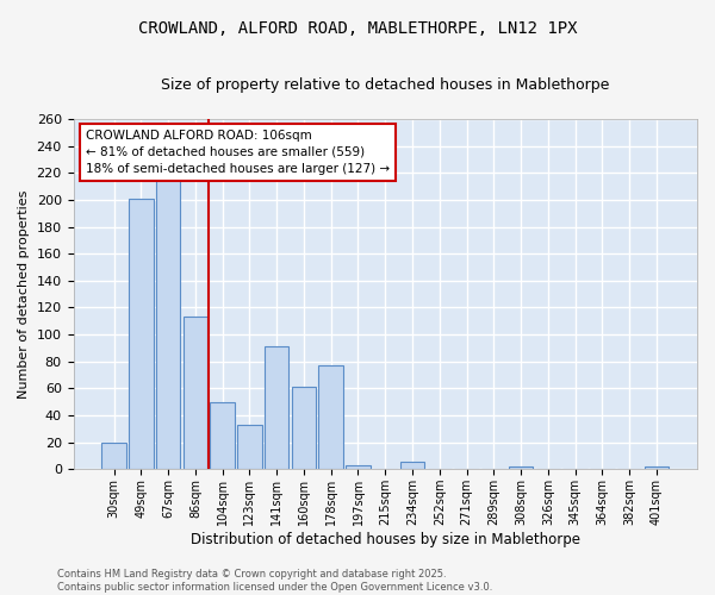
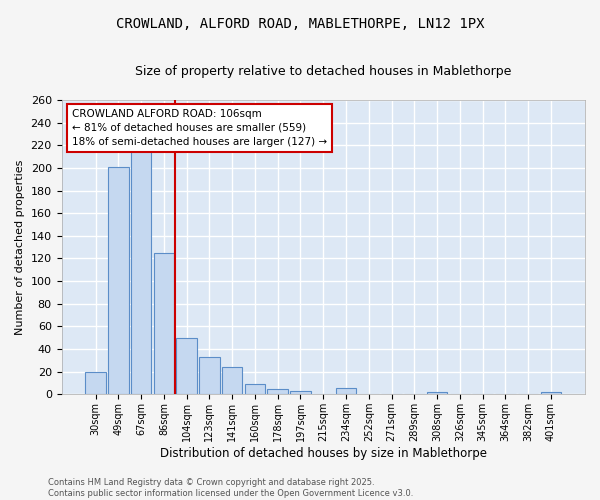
86sqm: 113 -> 125
141sqm: 91 -> 24
160sqm: 61 -> 9
178sqm: 77 -> 5
